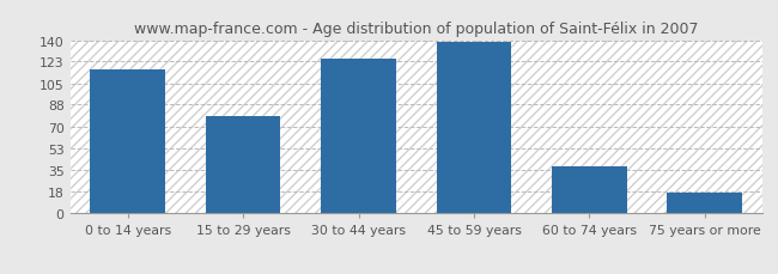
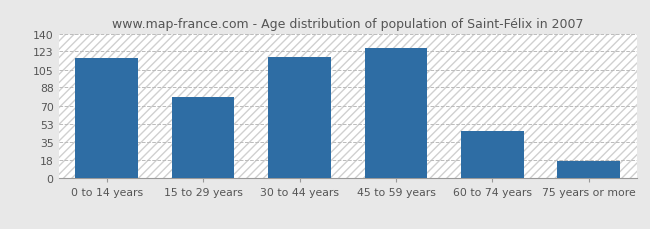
30 to 44 years: 125 -> 117
45 to 59 years: 139 -> 126
60 to 74 years: 38 -> 46
